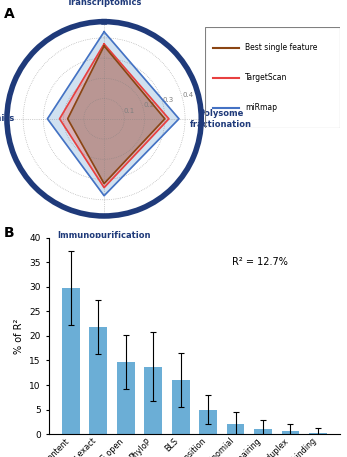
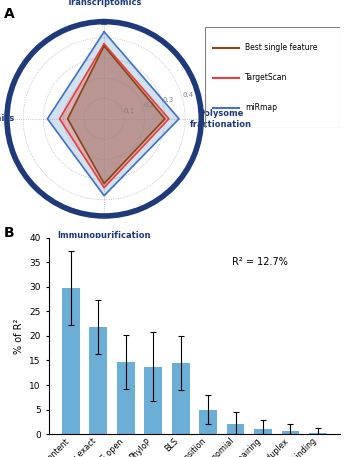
BLS: 11.1 -> 14.5
